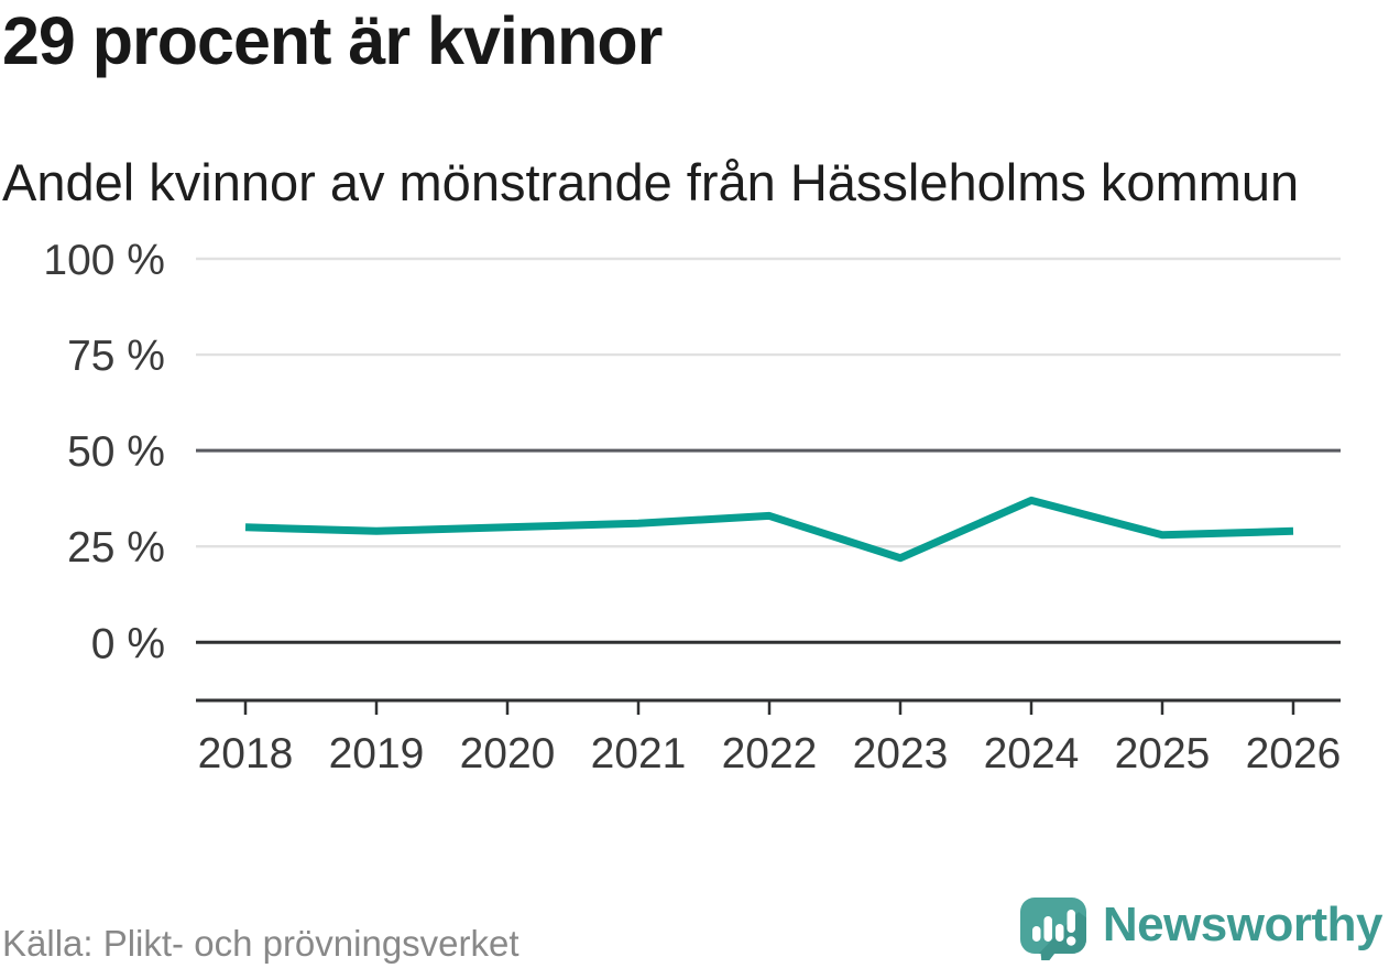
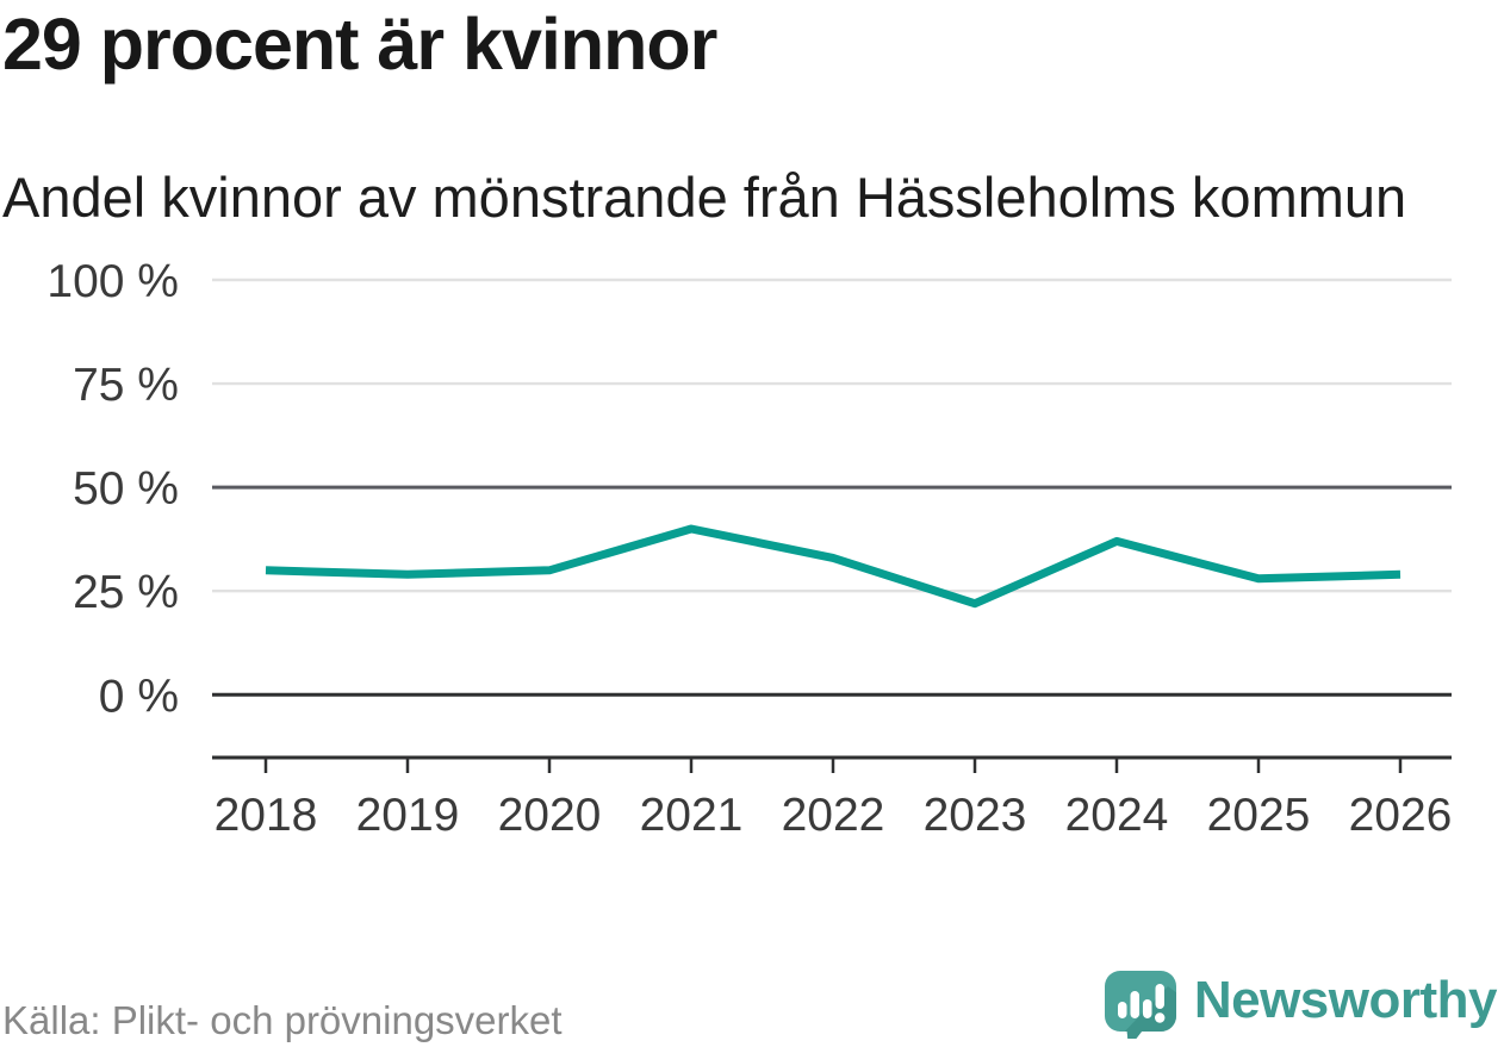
2021: 31% -> 40%
